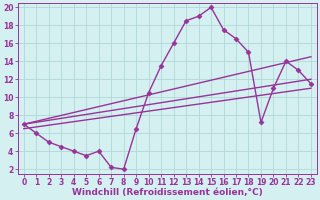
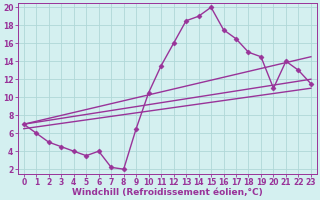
19: 7.2 -> 14.5
